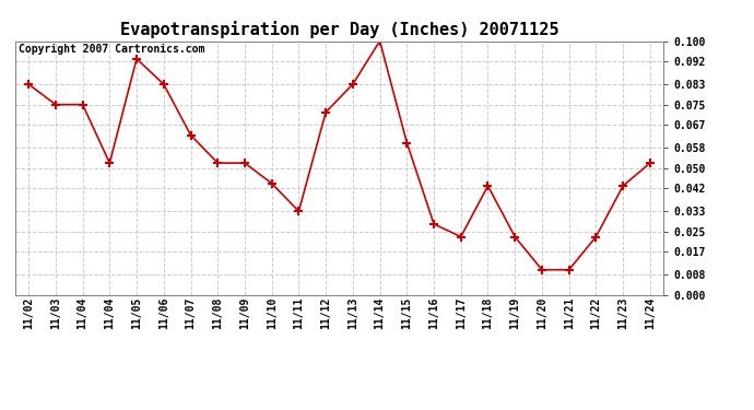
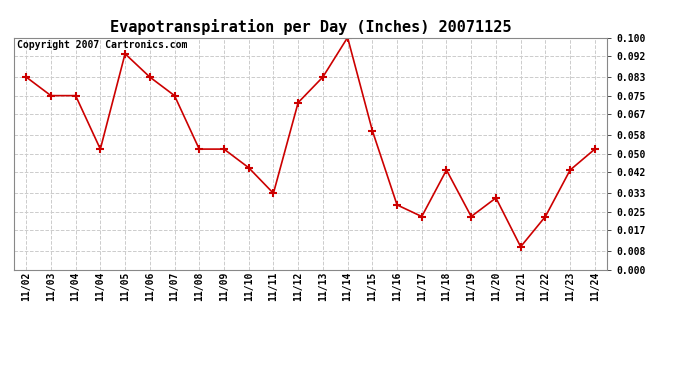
11/07: 0.063 -> 0.075
11/20: 0.010 -> 0.031
